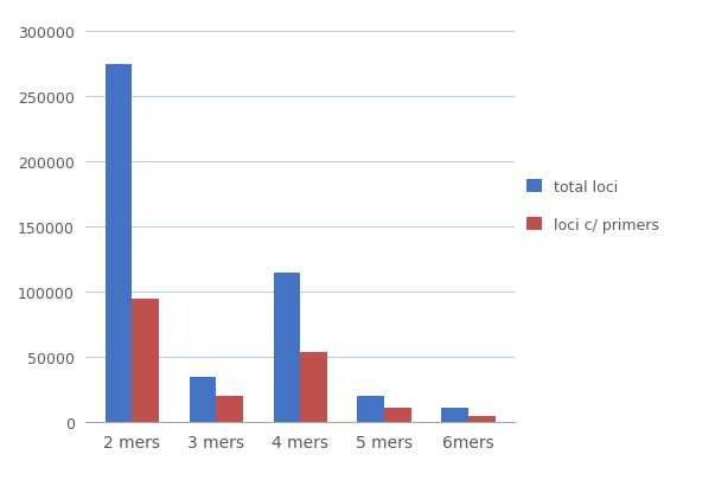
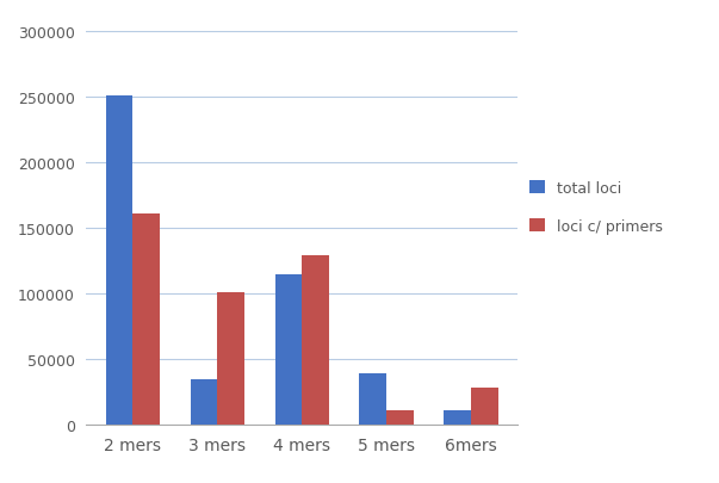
total loci/2 mers: 275000 -> 251000
loci c/ primers/2 mers: 95000 -> 161000
loci c/ primers/3 mers: 20000 -> 101000
loci c/ primers/4 mers: 54000 -> 129000
total loci/5 mers: 20000 -> 39000
loci c/ primers/6mers: 5000 -> 28000
